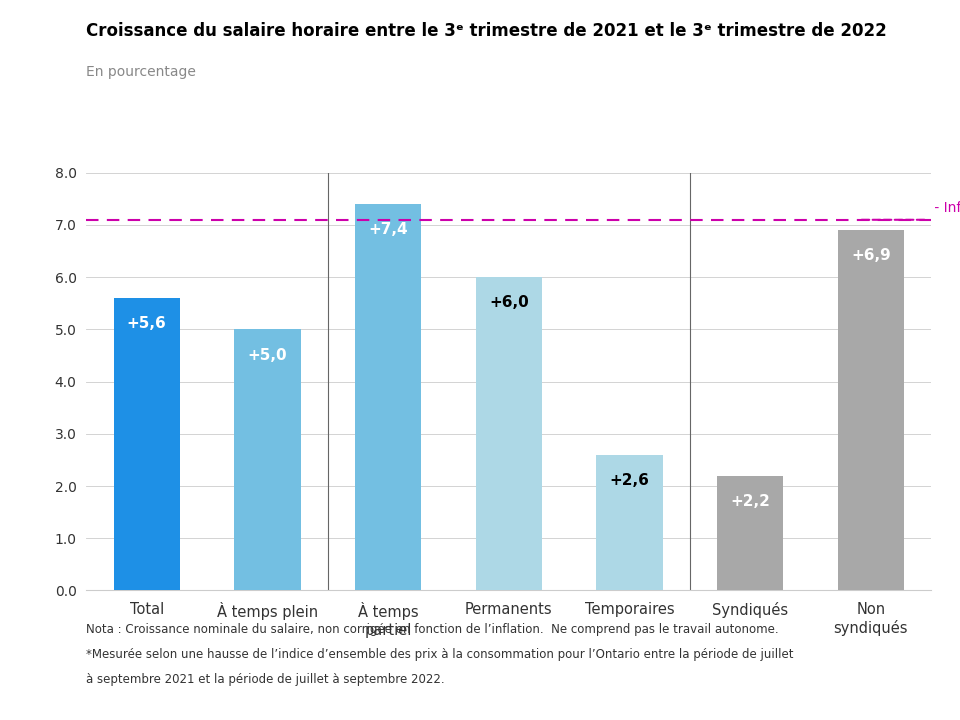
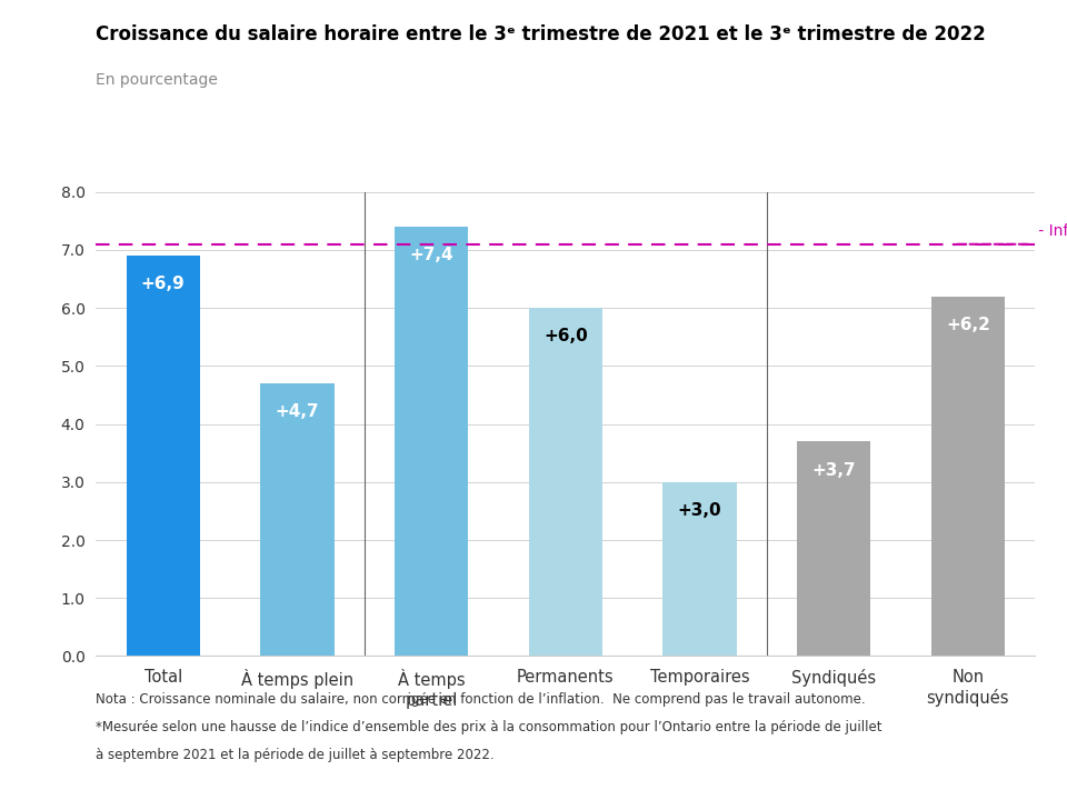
Total: +5,6 -> +6,9
À temps plein: +5,0 -> +4,7
Temporaires: +2,6 -> +3,0
Syndiqués: +2,2 -> +3,7
Non syndiqués: +6,9 -> +6,2
